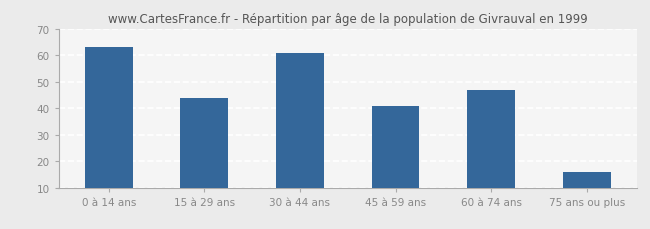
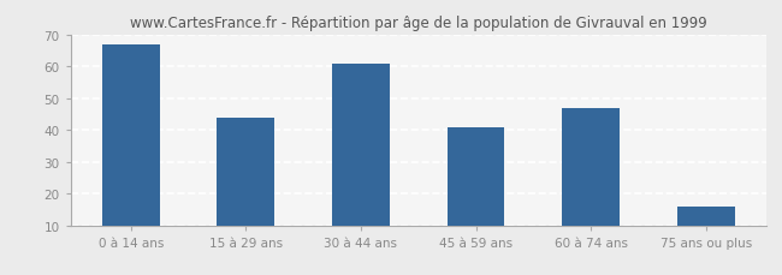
0 à 14 ans: 63 -> 67
